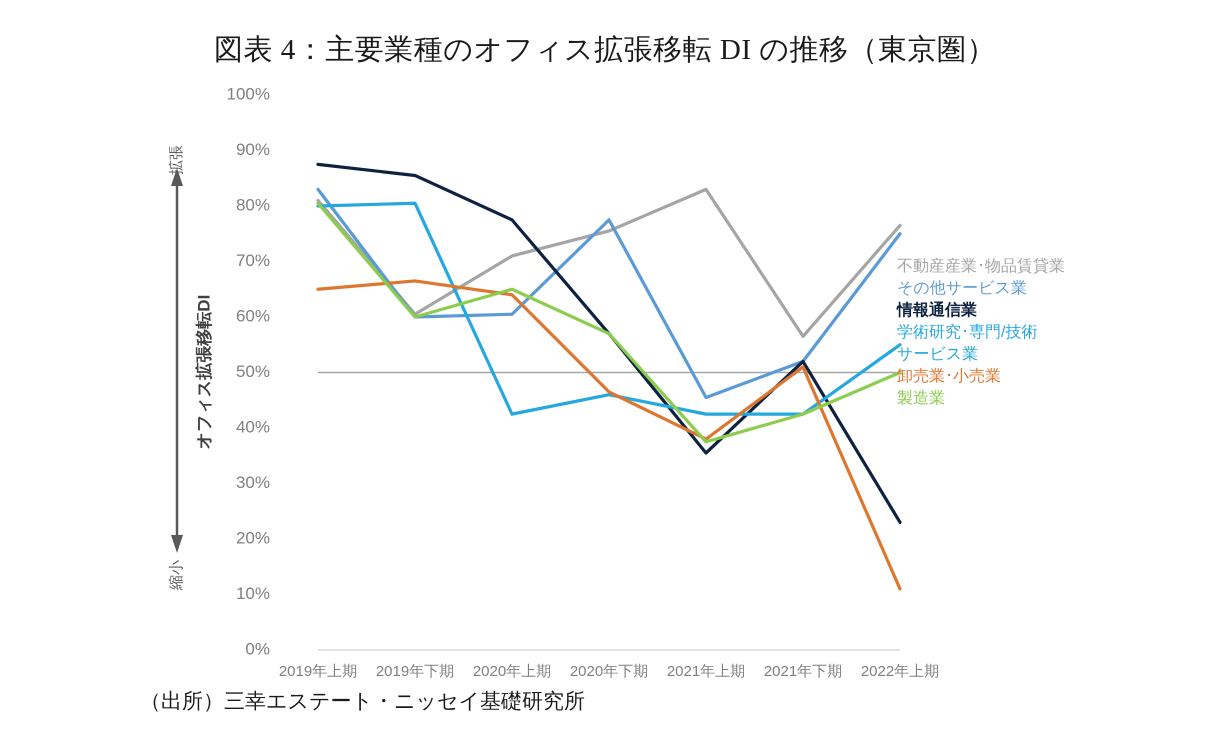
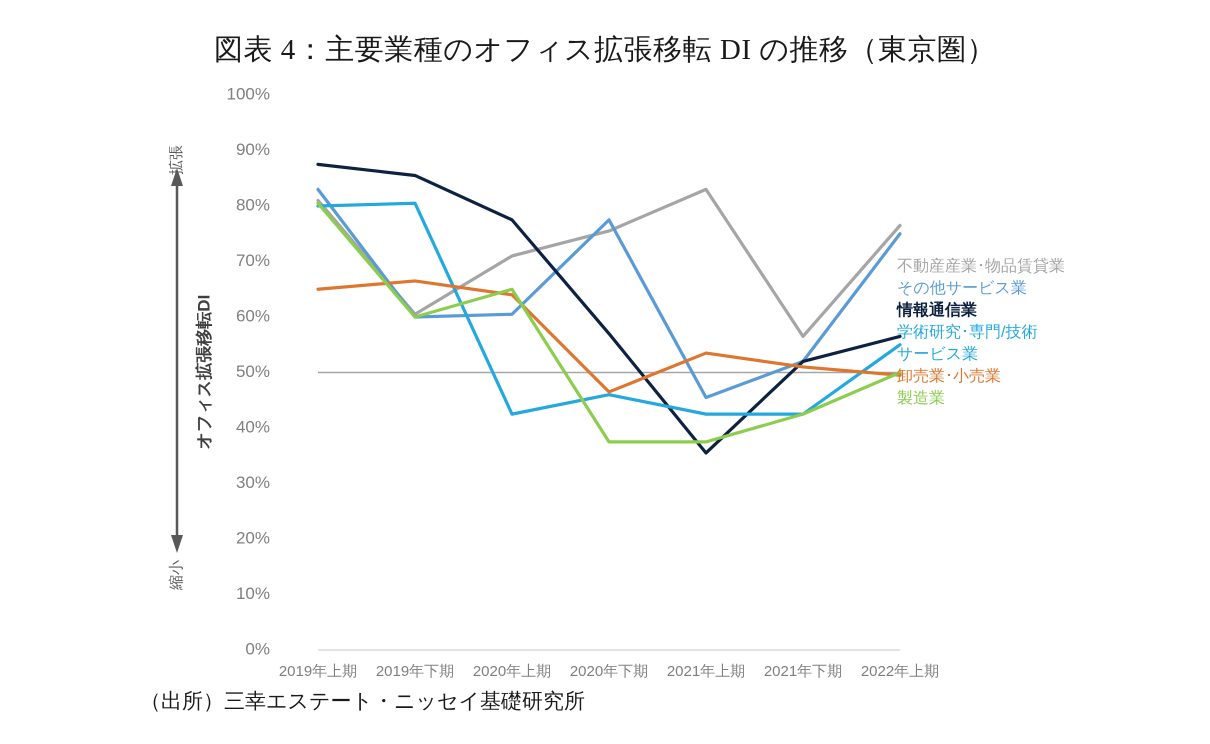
製造業/2020年下期: 57% -> 38%
卸売業･小売業/2021年上期: 38% -> 54%
情報通信業/2022年上期: 23% -> 56%
卸売業･小売業/2022年上期: 11% -> 50%
